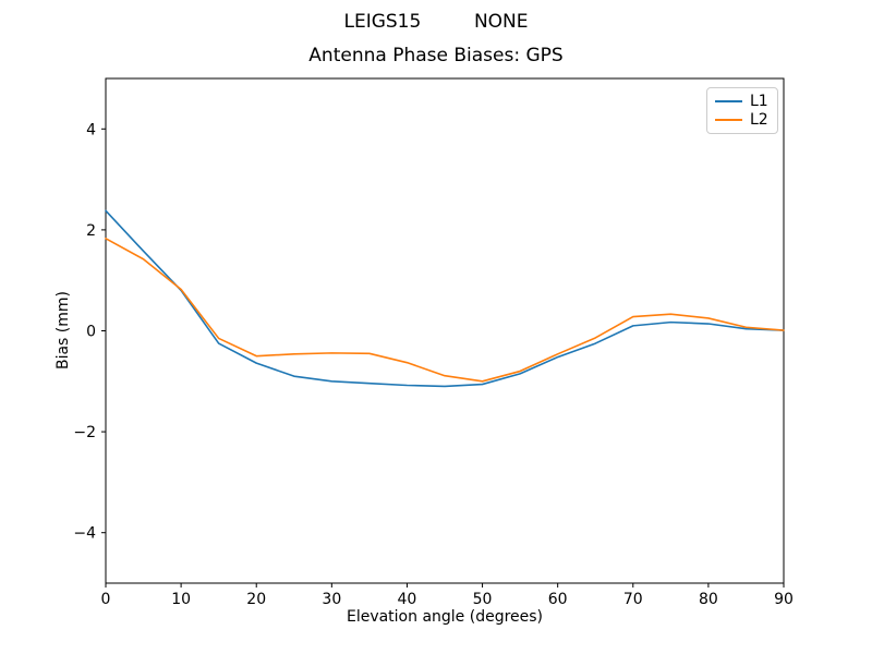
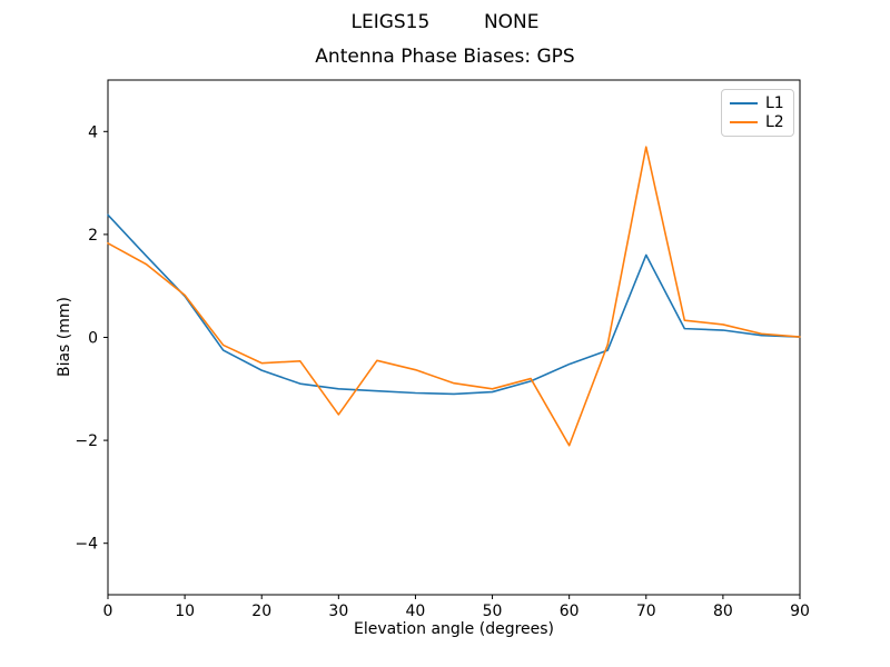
L2/30: -0.4 -> -1.5
L2/60: -0.5 -> -2.1
L1/70: 0.1 -> 1.6
L2/70: 0.3 -> 3.7
